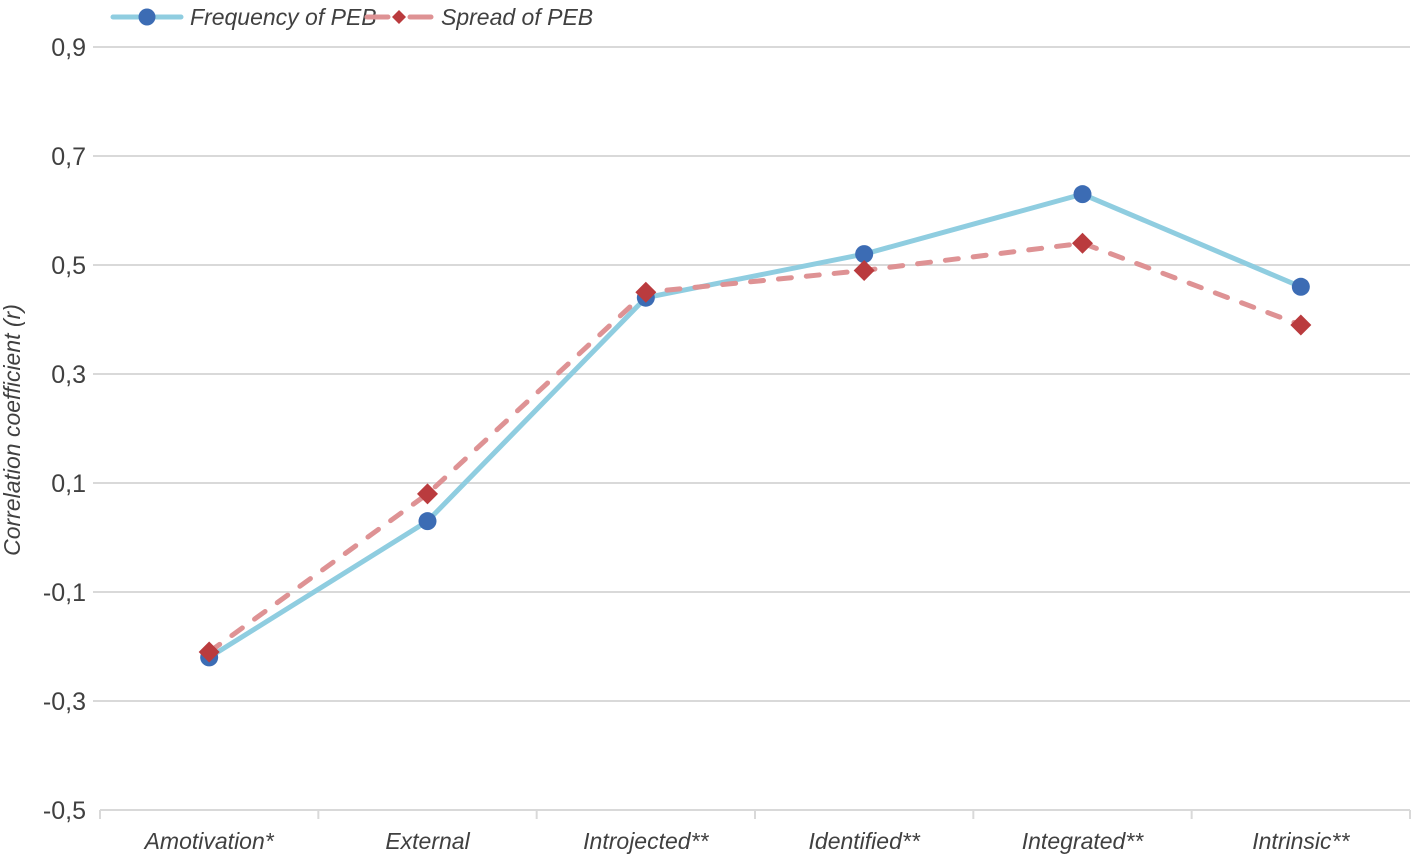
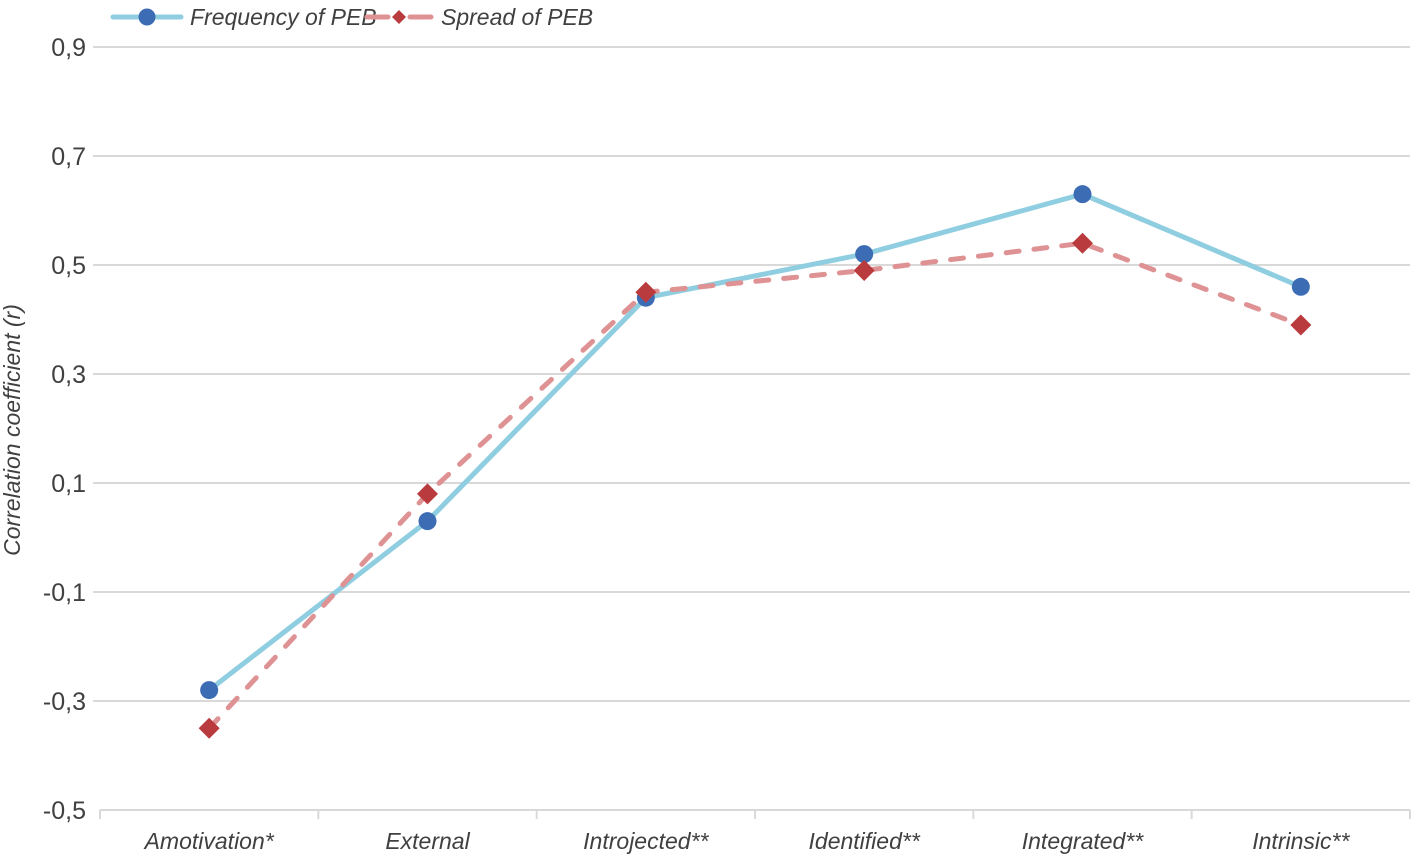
Frequency of PEB/Amotivation*: -0,22 -> -0,28
Spread of PEB/Amotivation*: -0,21 -> -0,35
